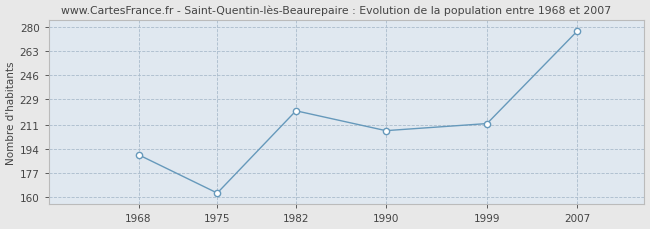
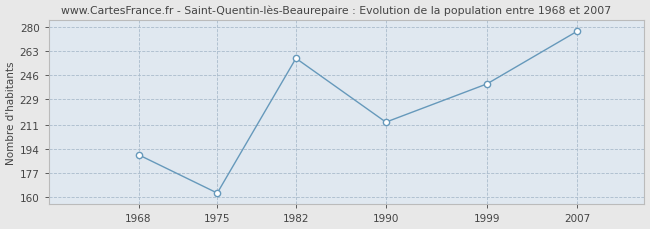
1982: 221 -> 258
1990: 207 -> 213
1999: 212 -> 240
